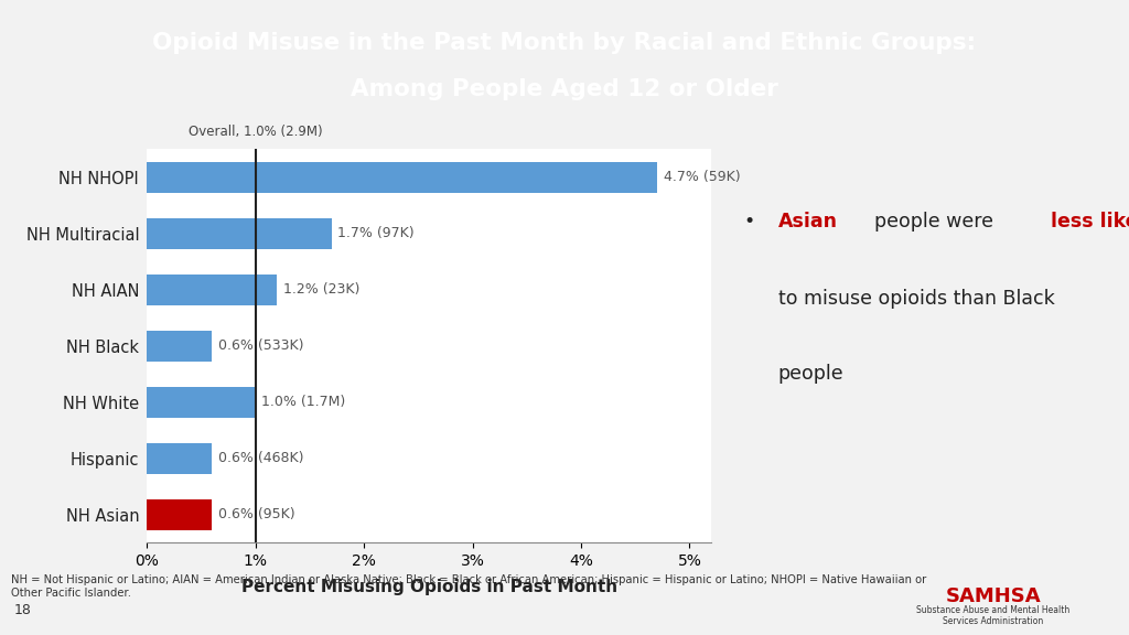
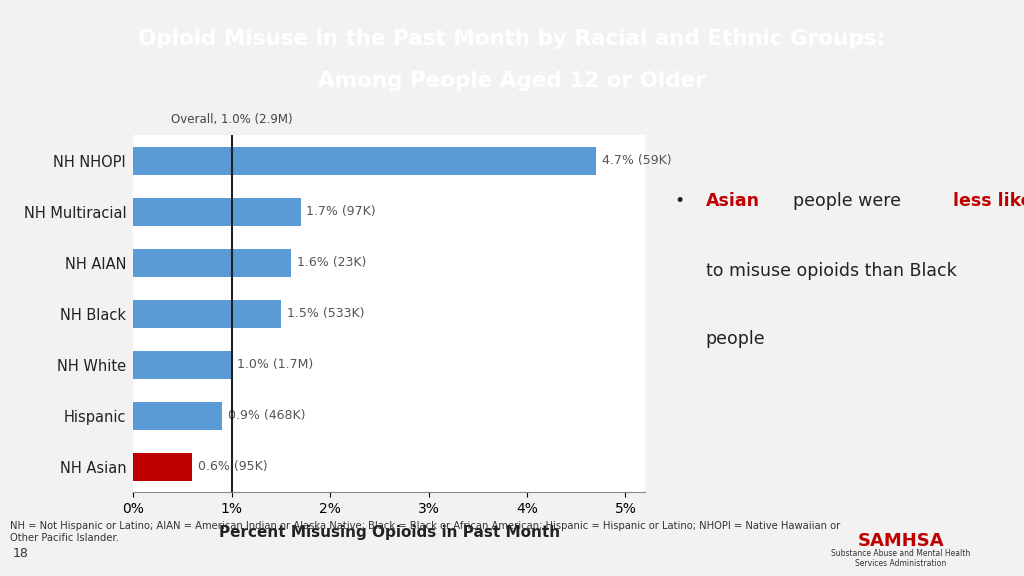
NH AIAN: 1.2% -> 1.6%
NH Black: 0.6% -> 1.5%
Hispanic: 0.6% -> 0.9%
